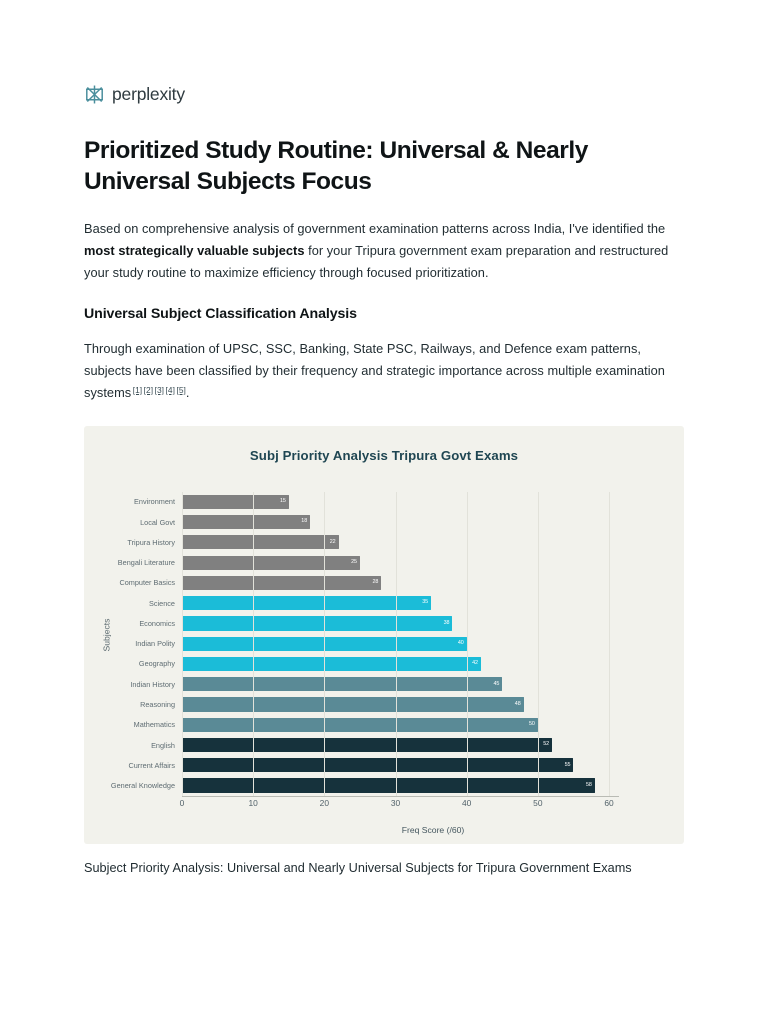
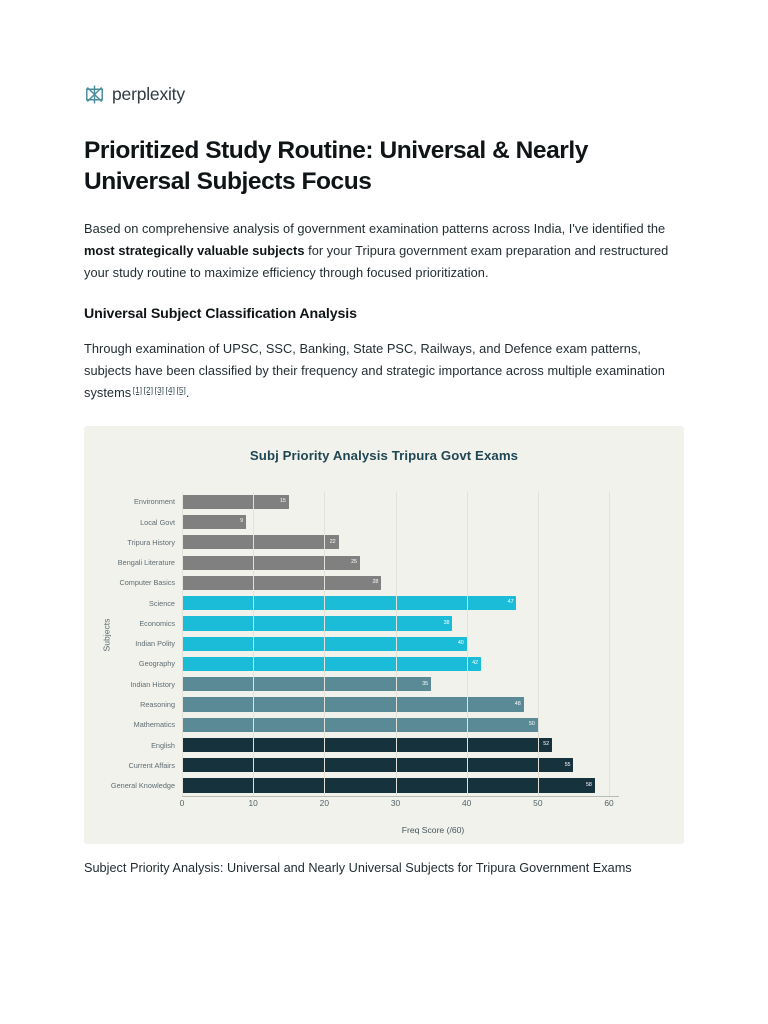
Local Govt: 18 -> 9
Science: 35 -> 47
Indian History: 45 -> 35
